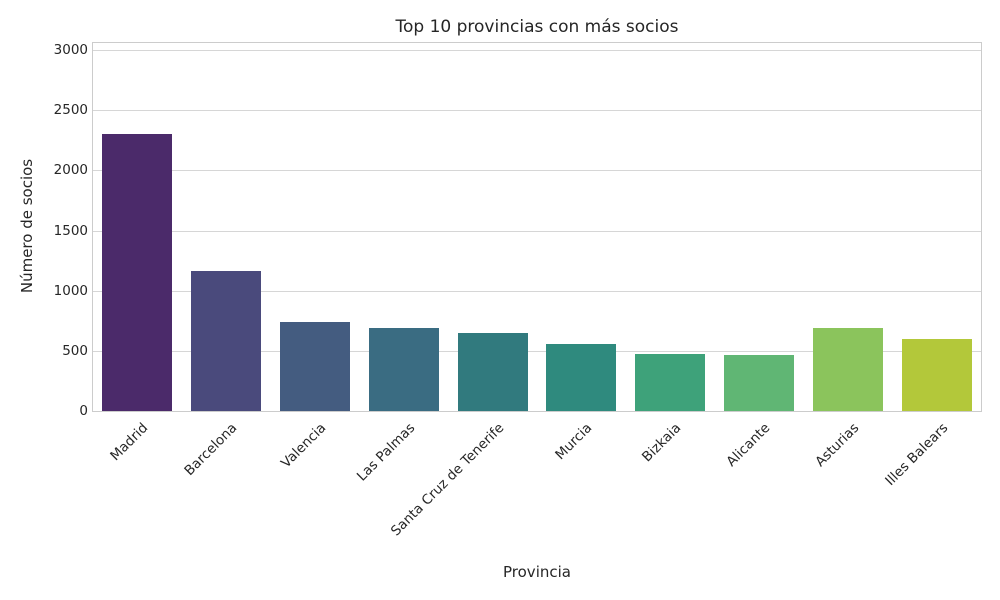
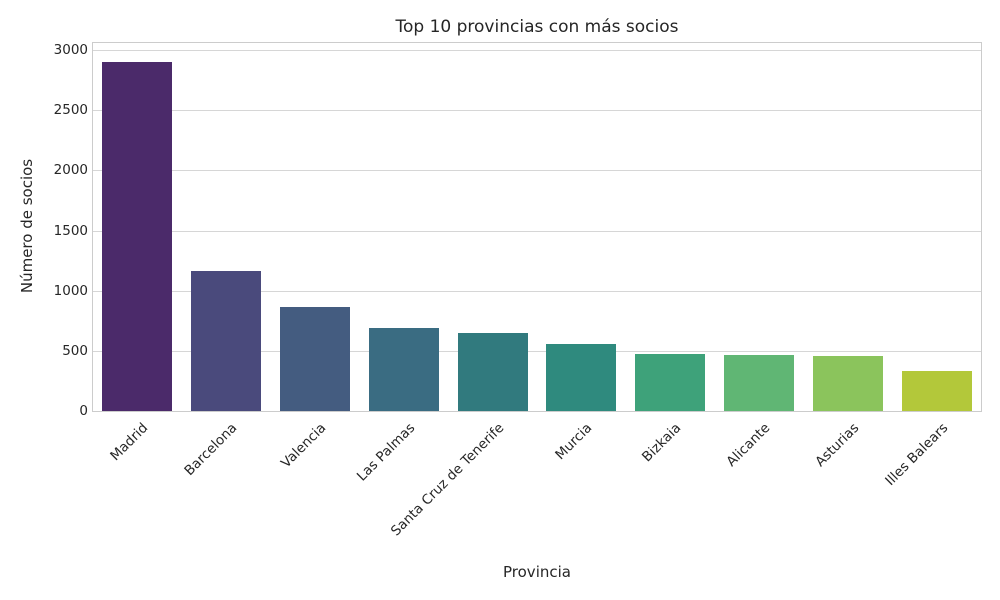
Madrid: 2300 -> 2900
Valencia: 740 -> 860
Asturias: 690 -> 460
Illes Balears: 600 -> 340
